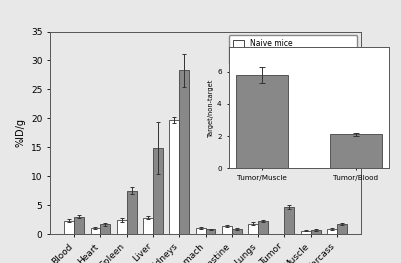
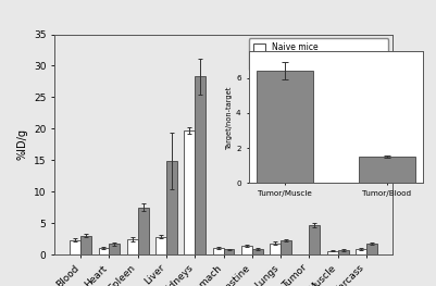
Tumor/Muscle: 5.8 -> 6.4
Tumor/Blood: 2.1 -> 1.5
